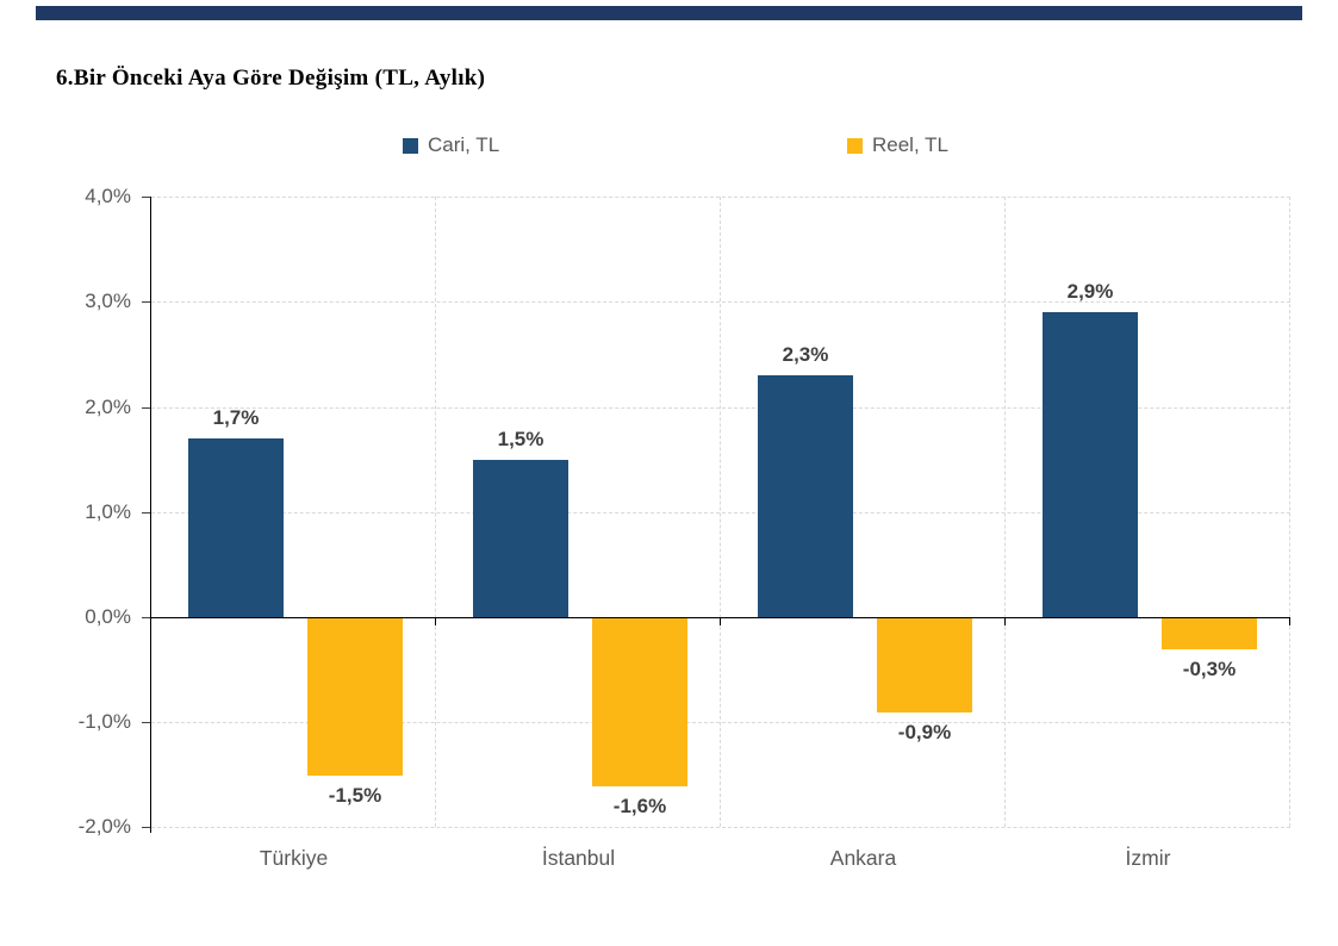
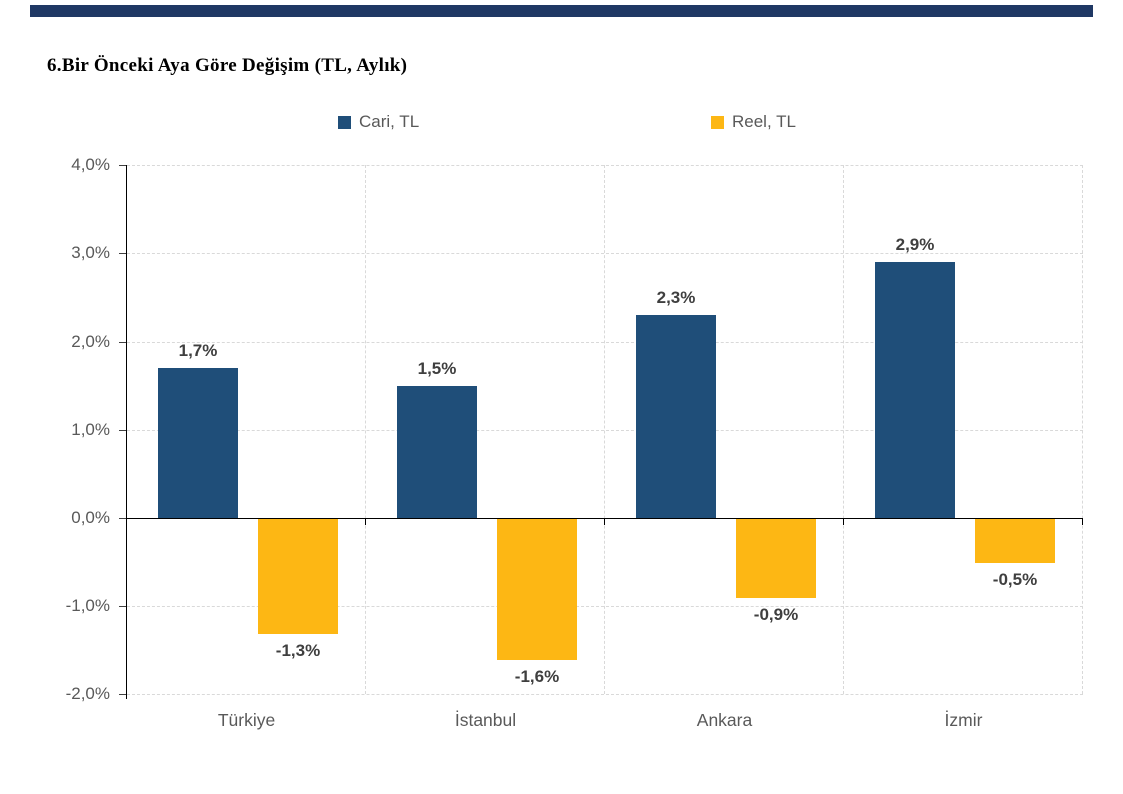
Reel, TL/Türkiye: -1,5% -> -1,3%
Reel, TL/İzmir: -0,3% -> -0,5%
